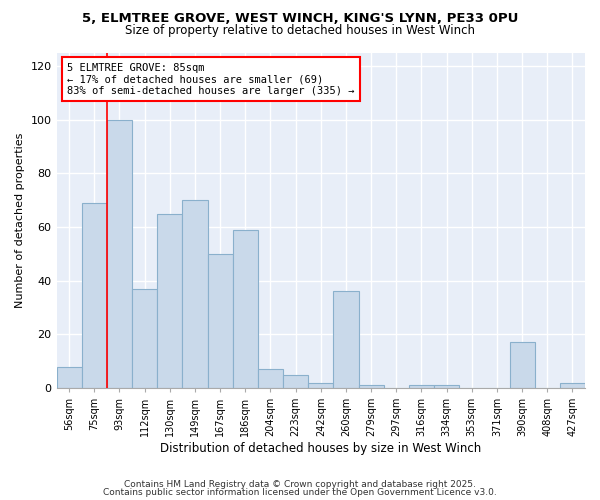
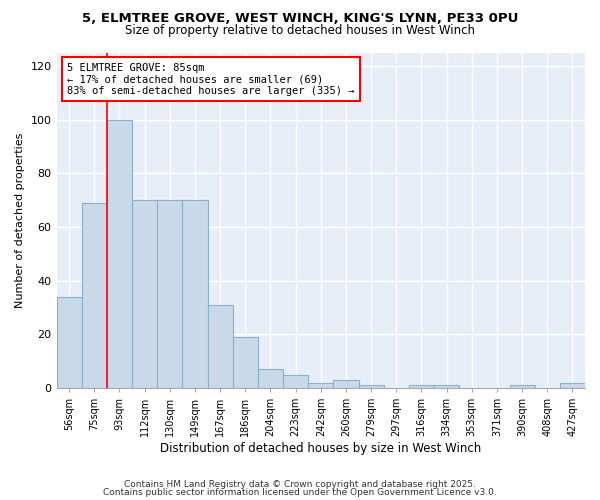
56sqm: 8 -> 34
112sqm: 37 -> 70
130sqm: 65 -> 70
167sqm: 50 -> 31
186sqm: 59 -> 19
260sqm: 36 -> 3
390sqm: 17 -> 1
